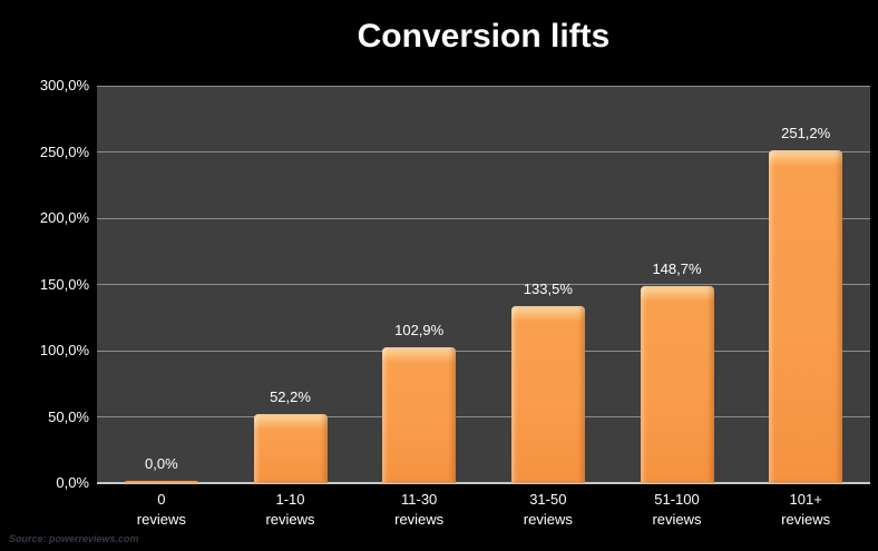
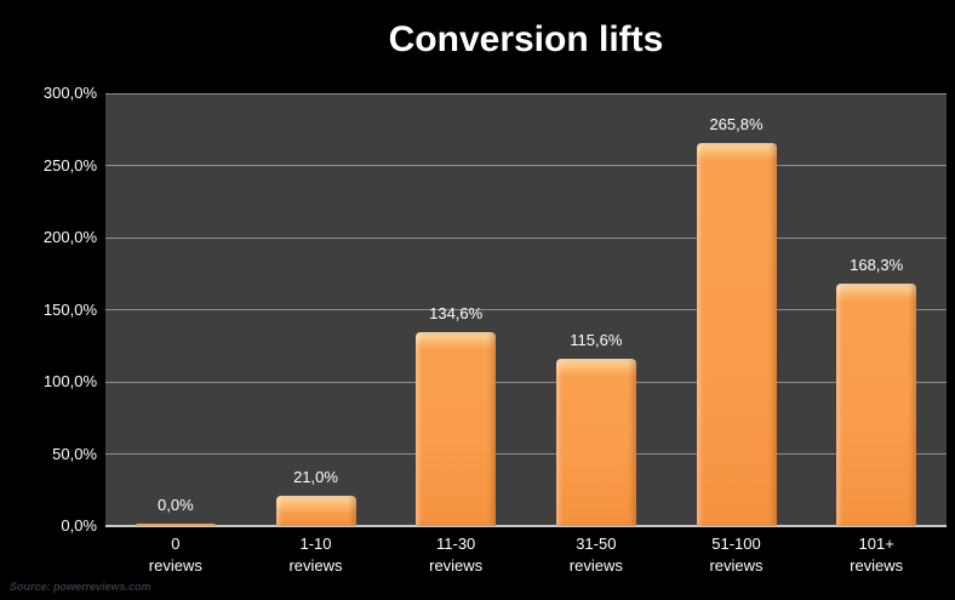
1-10 reviews: 52,2% -> 21,0%
11-30 reviews: 102,9% -> 134,6%
31-50 reviews: 133,5% -> 115,6%
51-100 reviews: 148,7% -> 265,8%
101+ reviews: 251,2% -> 168,3%
